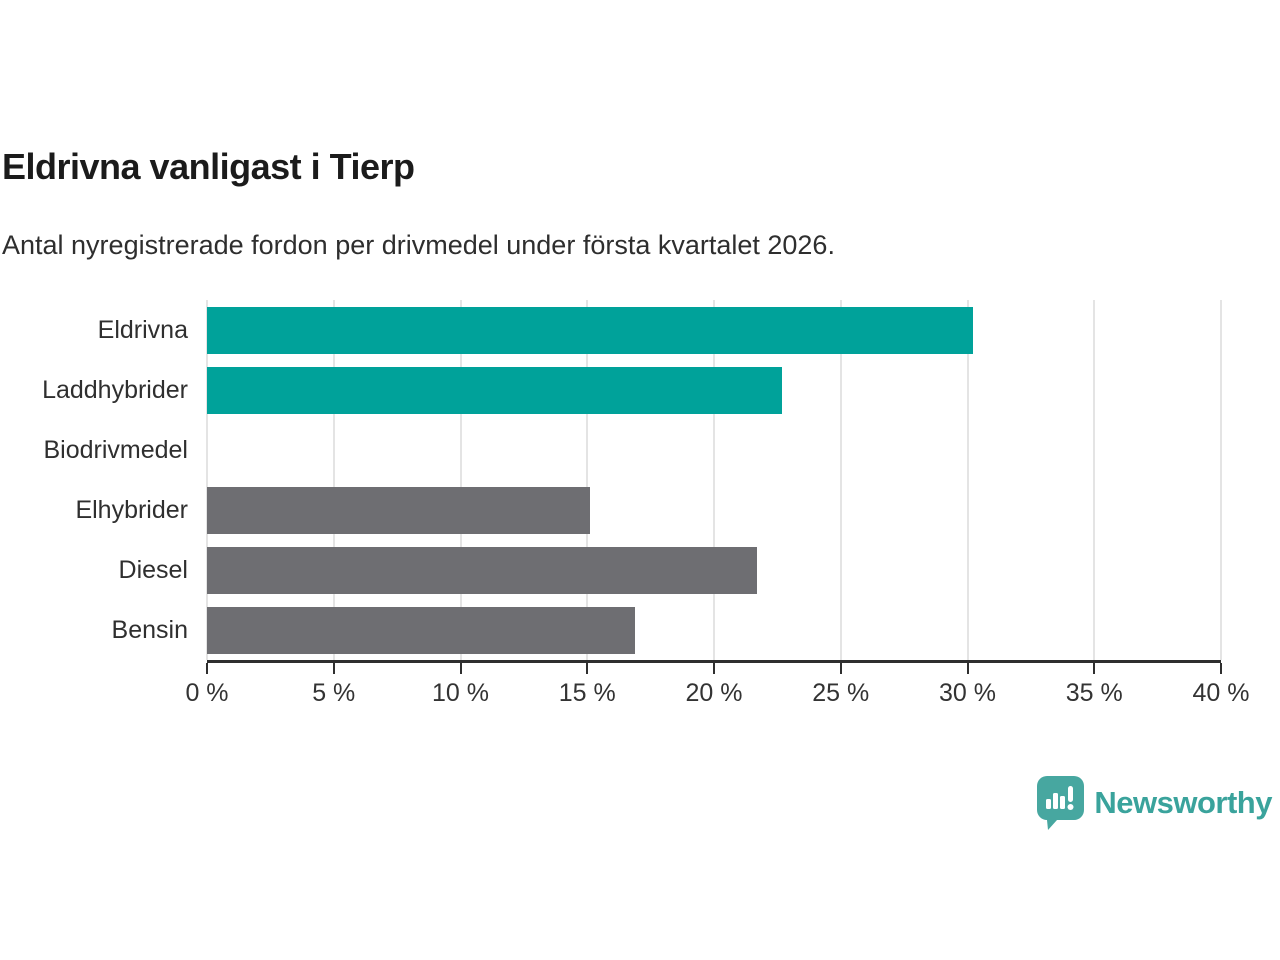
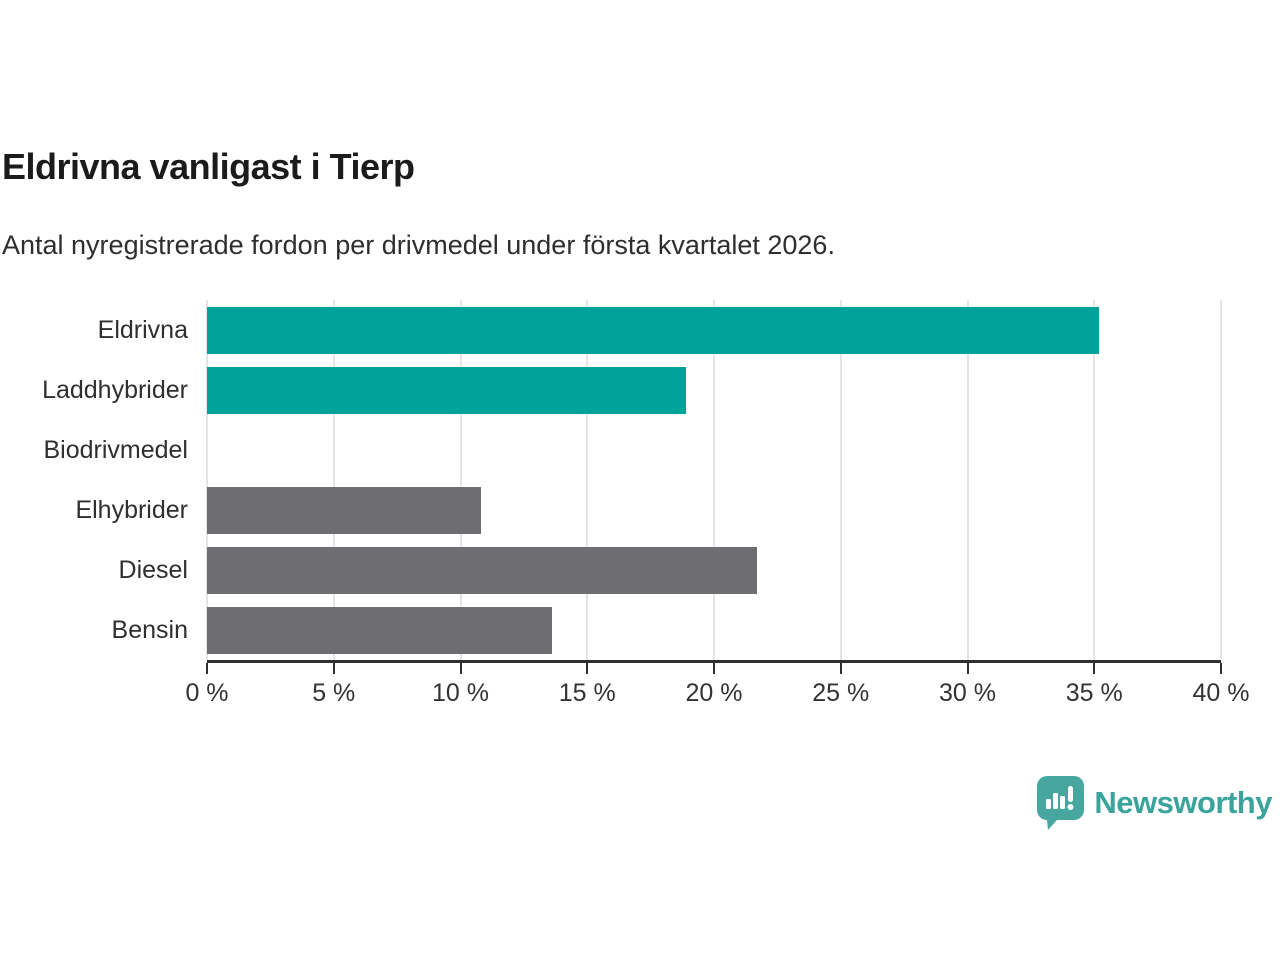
Eldrivna: 30.2% -> 35.2%
Laddhybrider: 22.7% -> 18.9%
Elhybrider: 15.1% -> 10.8%
Bensin: 16.9% -> 13.6%
